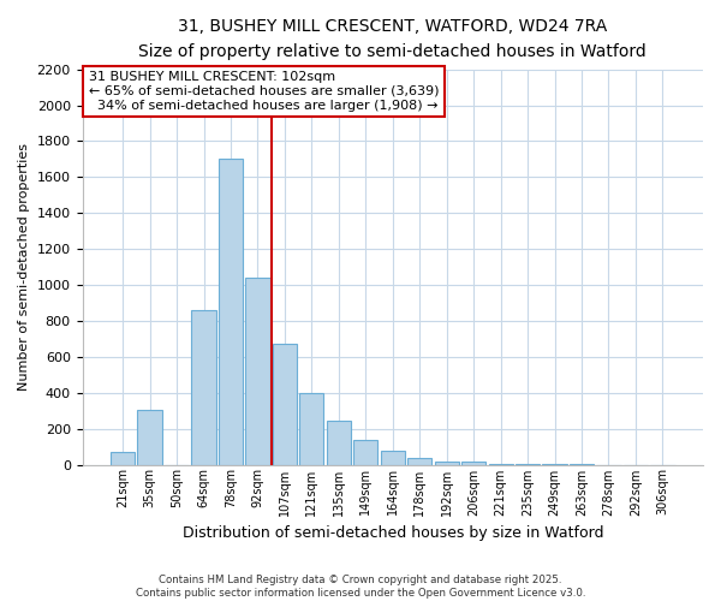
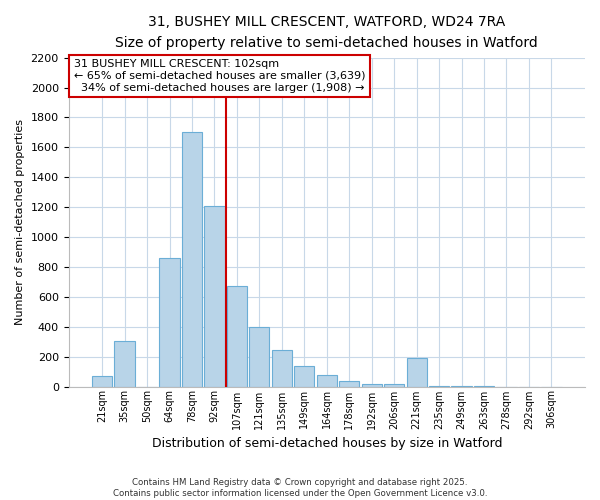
92sqm: 1040 -> 1210
221sqm: 0 -> 190
